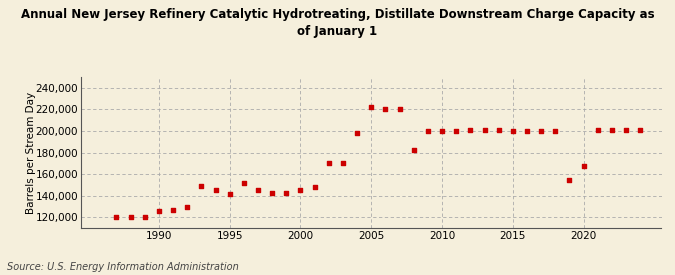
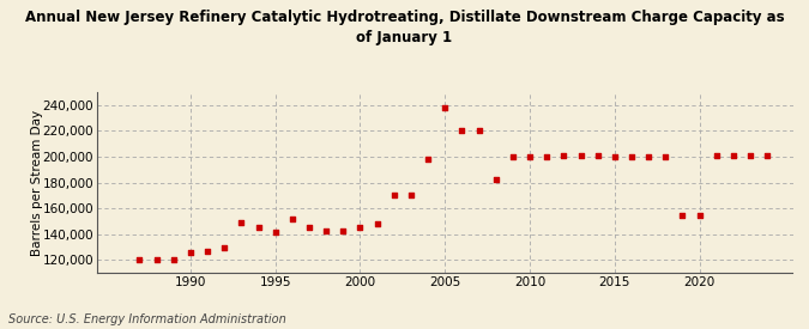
2005: 222,000 -> 238,000
2020: 168,000 -> 155,000
